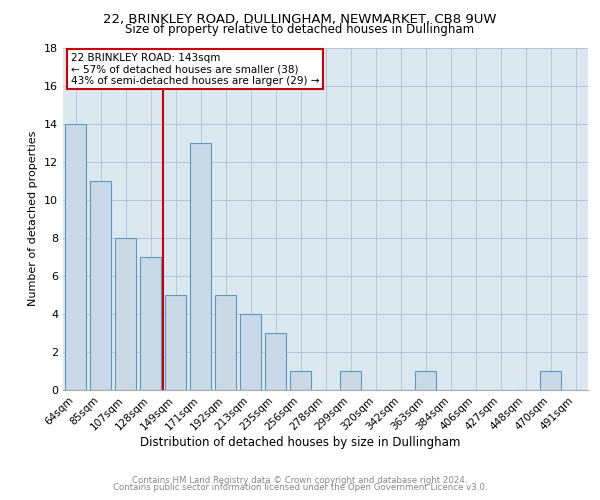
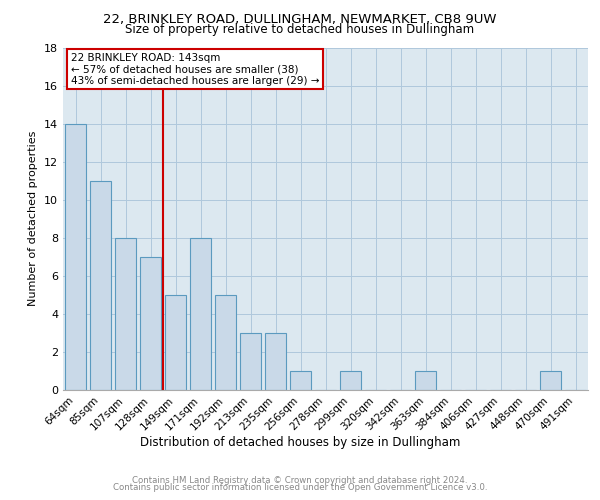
171sqm: 13 -> 8
213sqm: 4 -> 3
